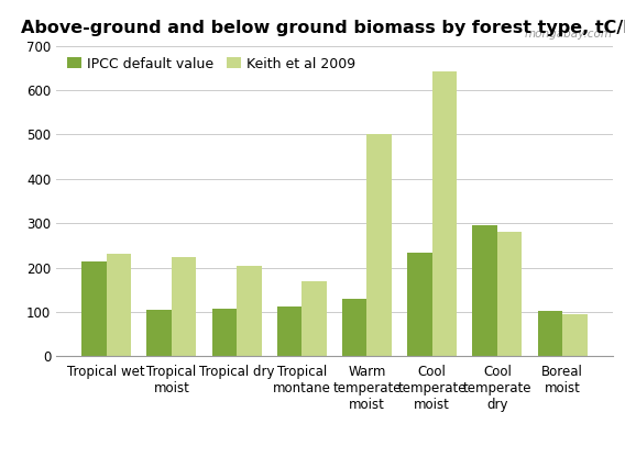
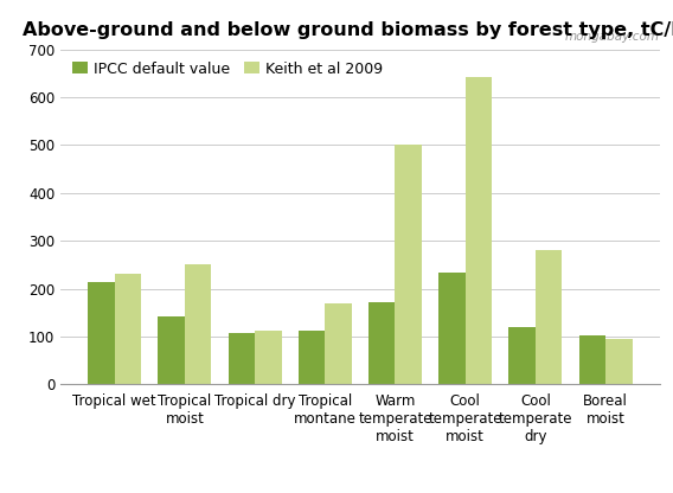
IPCC default value/Tropical moist: 105 -> 142
Keith et al 2009/Tropical moist: 225 -> 250
Keith et al 2009/Tropical dry: 205 -> 112
IPCC default value/Warm temperate moist: 130 -> 172
IPCC default value/Cool temperate dry: 295 -> 120
